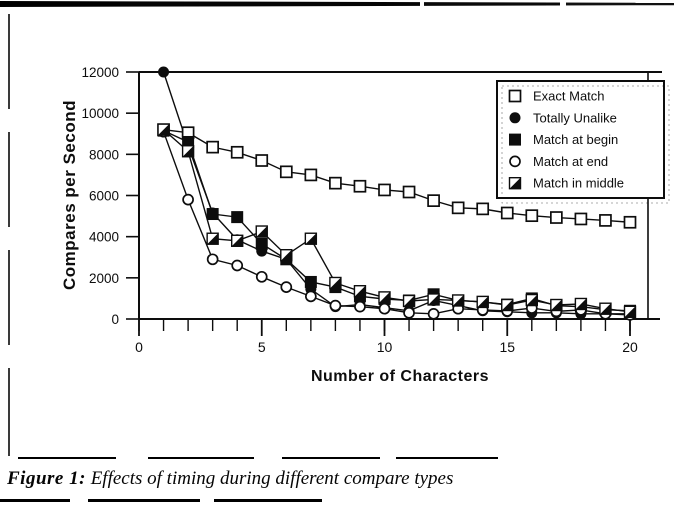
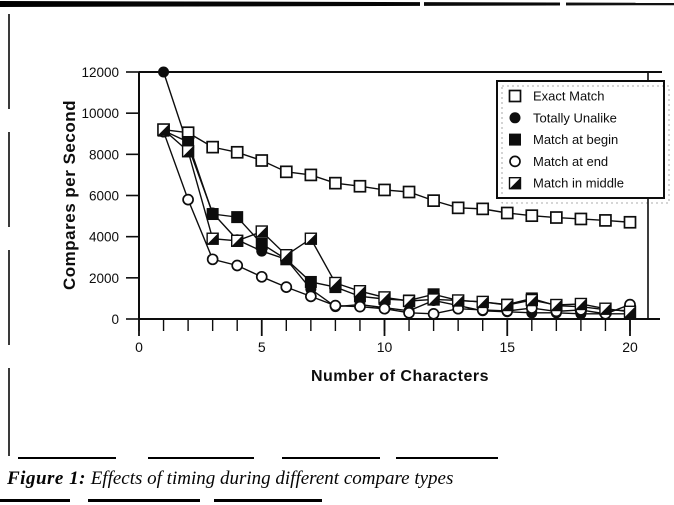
Match at end/20: 200 -> 700
